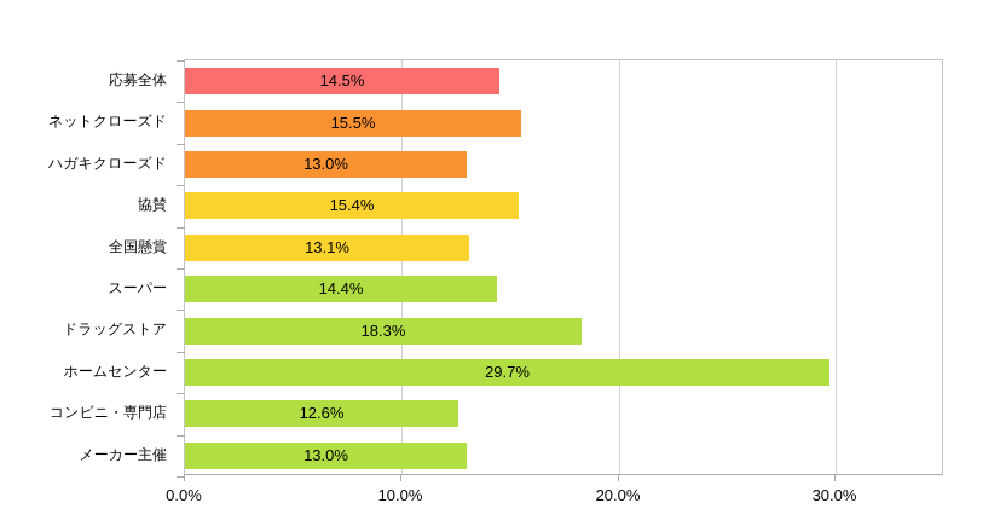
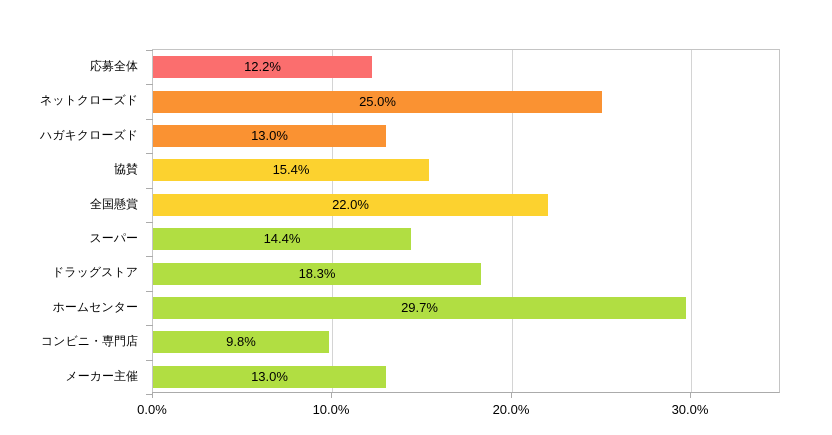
応募全体: 14.5% -> 12.2%
ネットクローズド: 15.5% -> 25.0%
全国懸賞: 13.1% -> 22.0%
コンビニ・専門店: 12.6% -> 9.8%
